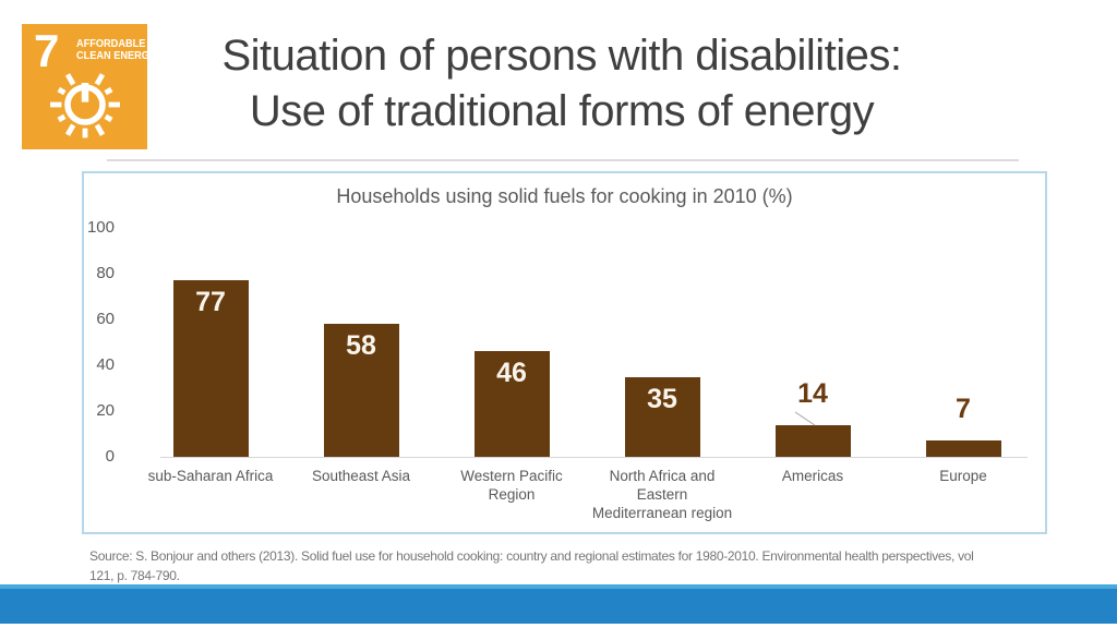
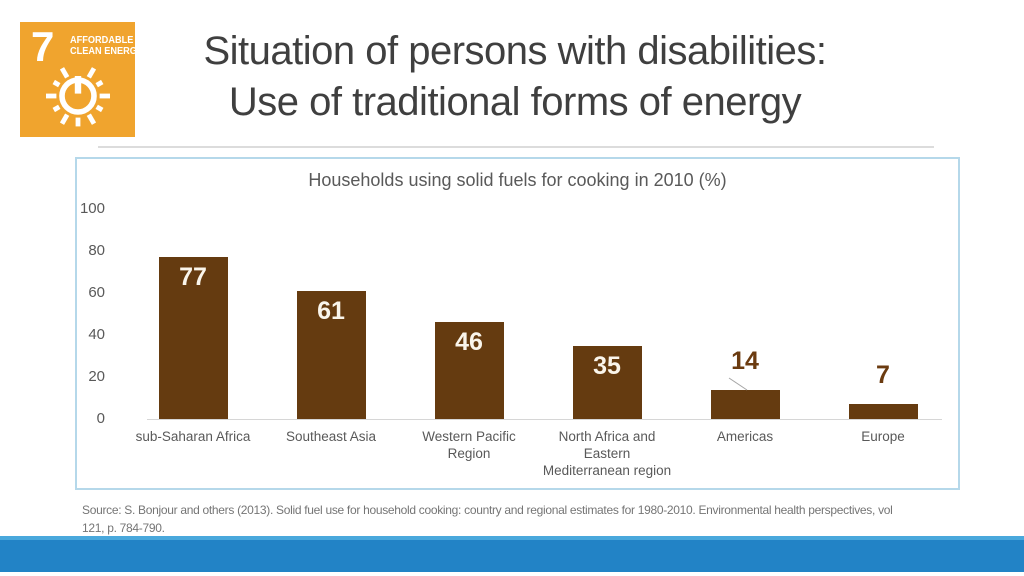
Southeast Asia: 58 -> 61
